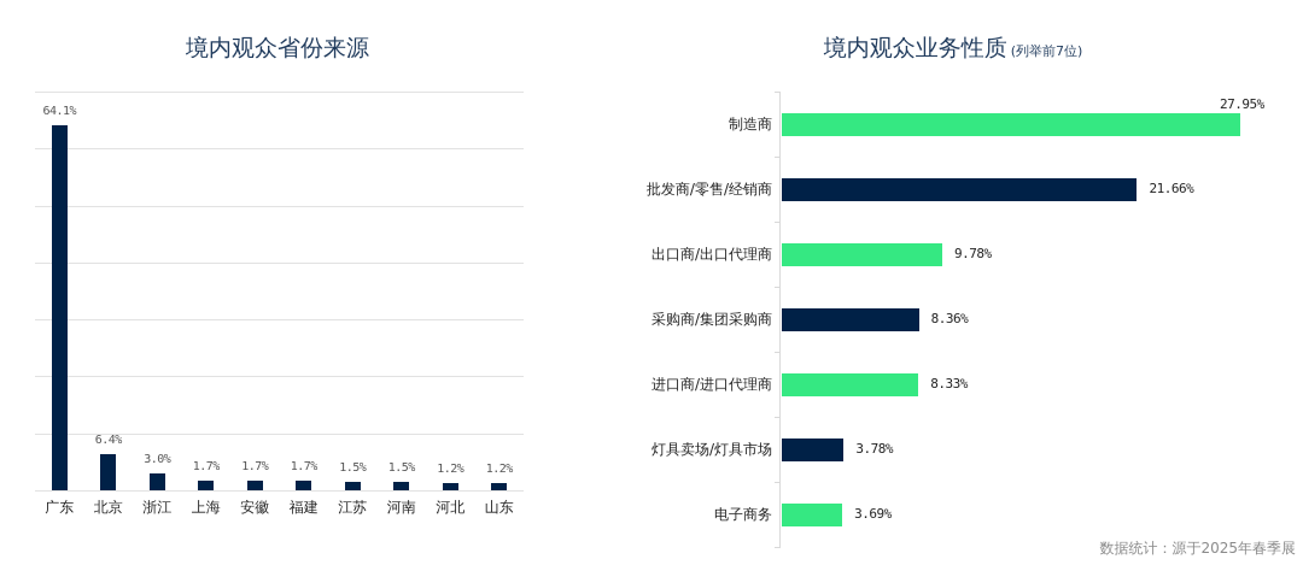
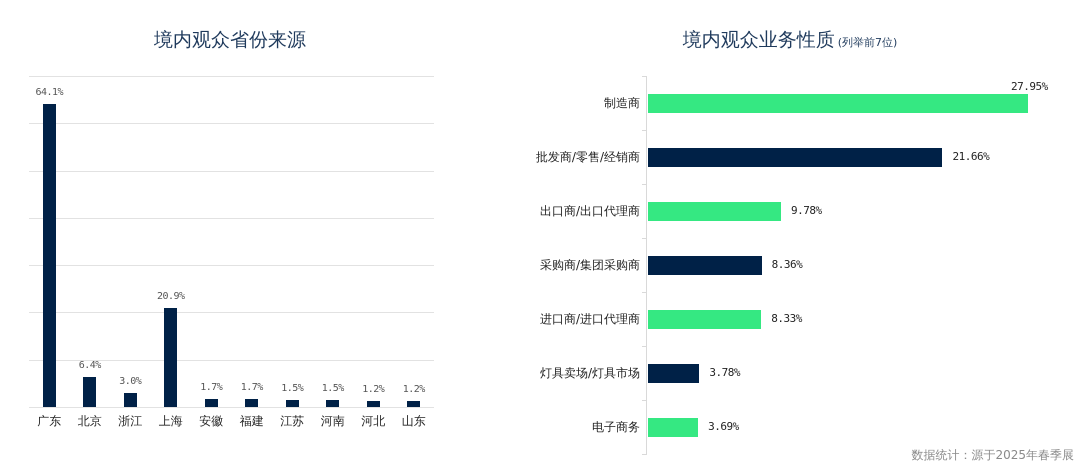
境内观众省份来源/上海: 1.7% -> 20.9%
